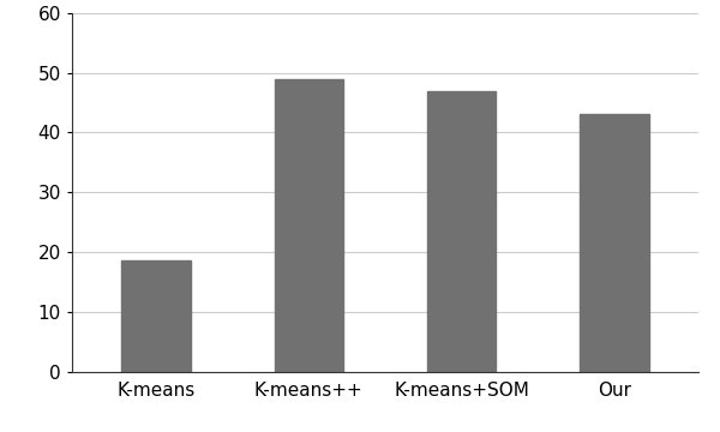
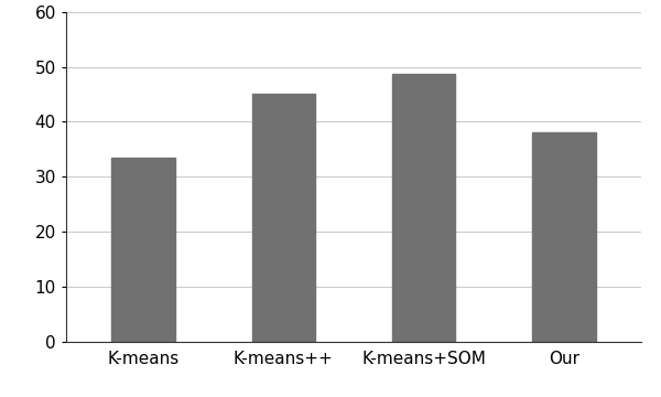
K-means: 18.5 -> 33.5
K-means++: 49.0 -> 45.2
K-means+SOM: 47.0 -> 48.8
Our: 43.0 -> 38.0
